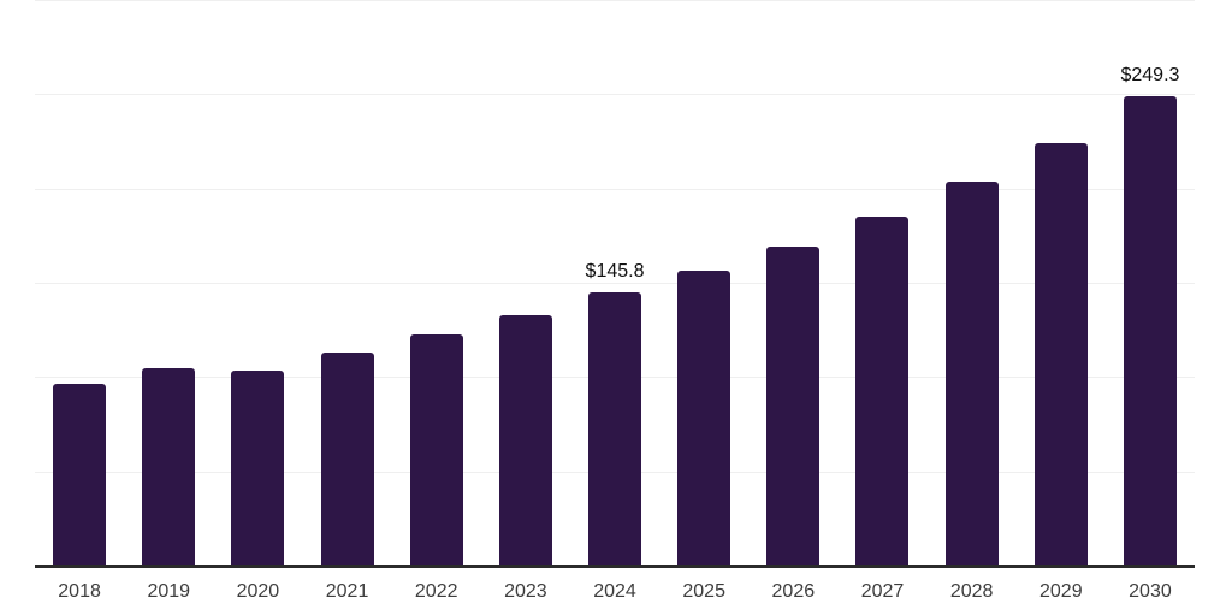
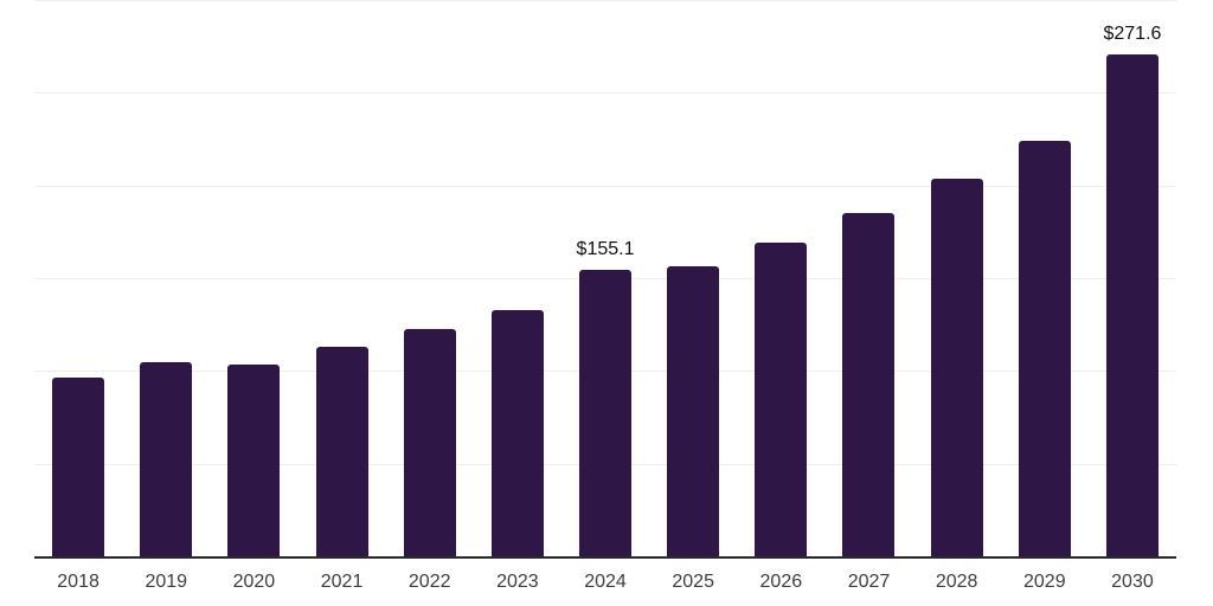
2024: $145.8 -> $155.1
2030: $249.3 -> $271.6
